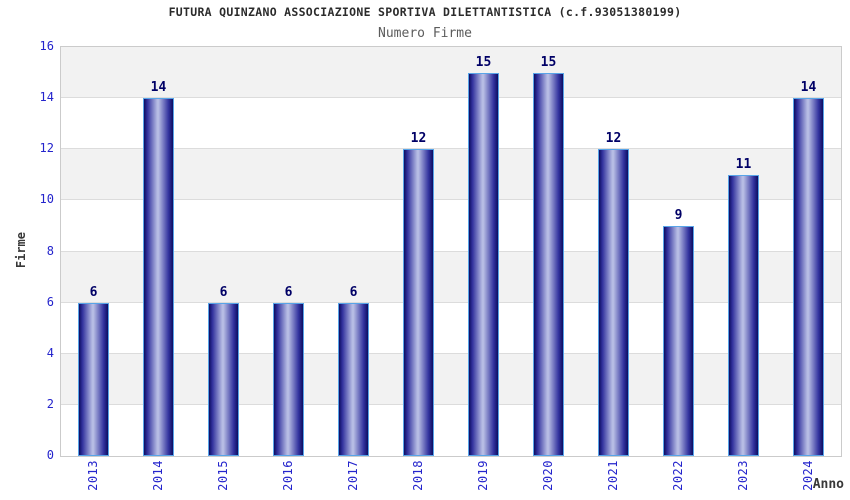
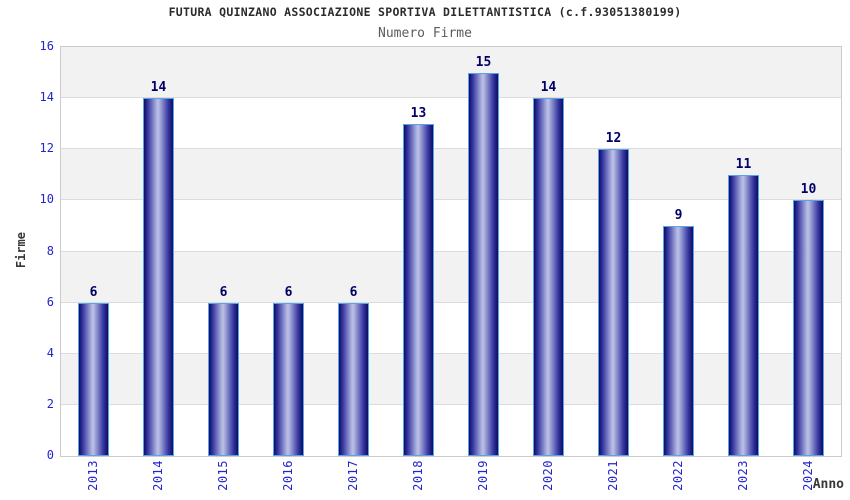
2018: 12 -> 13
2020: 15 -> 14
2024: 14 -> 10
